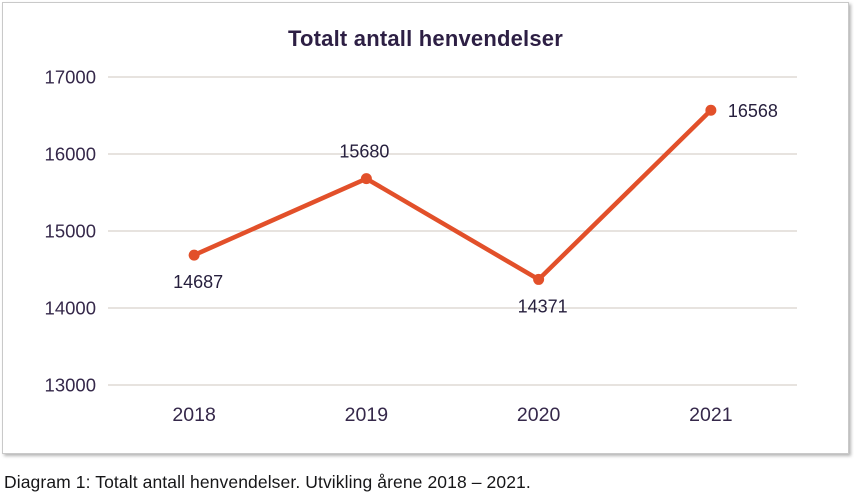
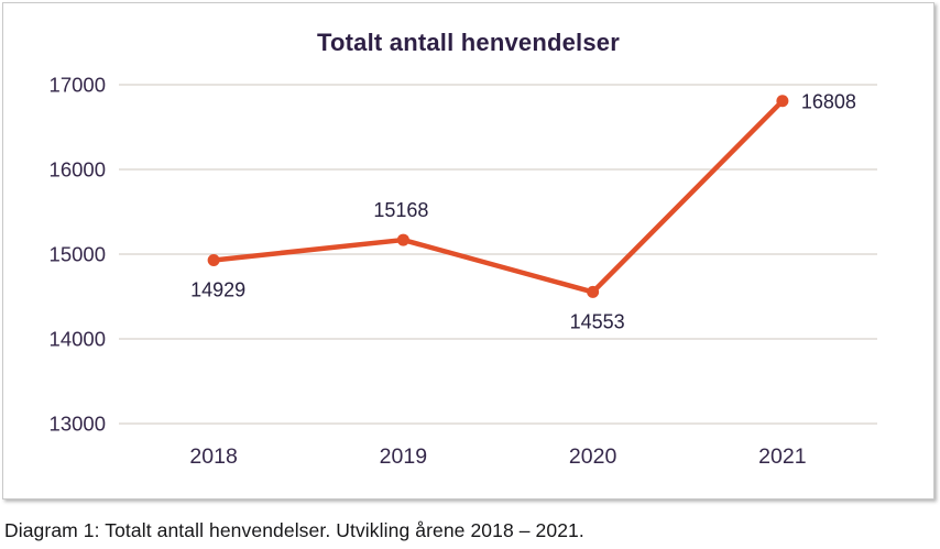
2018: 14687 -> 14929
2019: 15680 -> 15168
2020: 14371 -> 14553
2021: 16568 -> 16808
